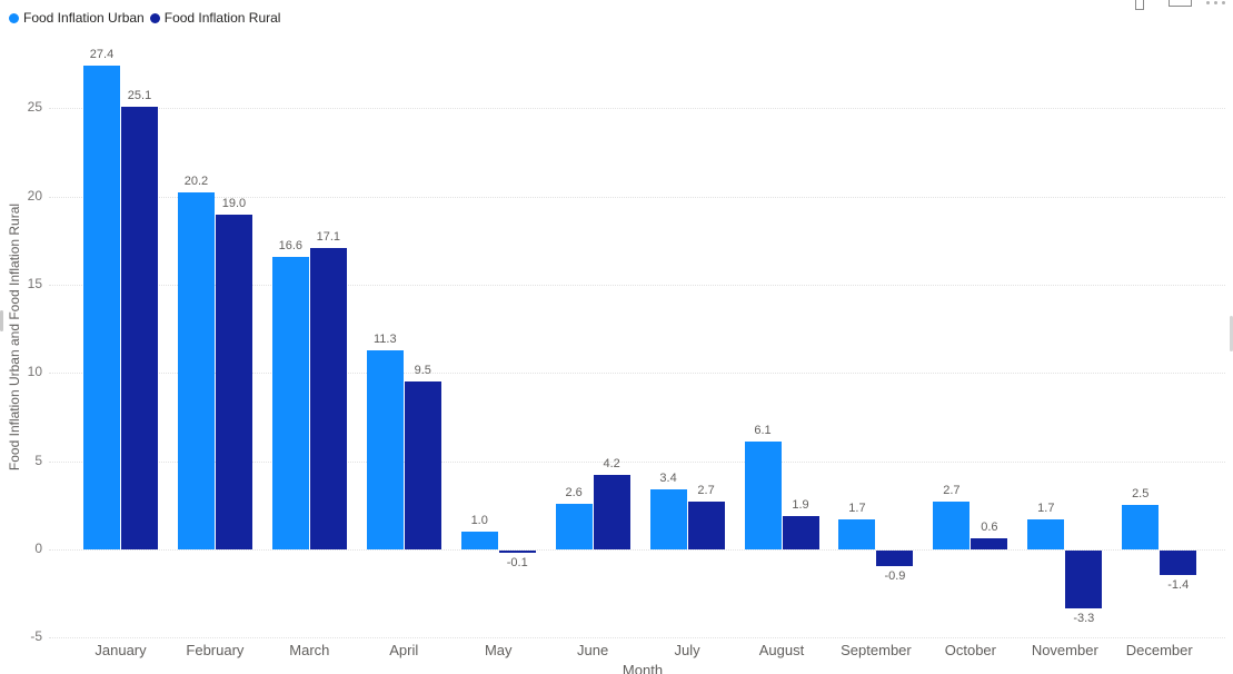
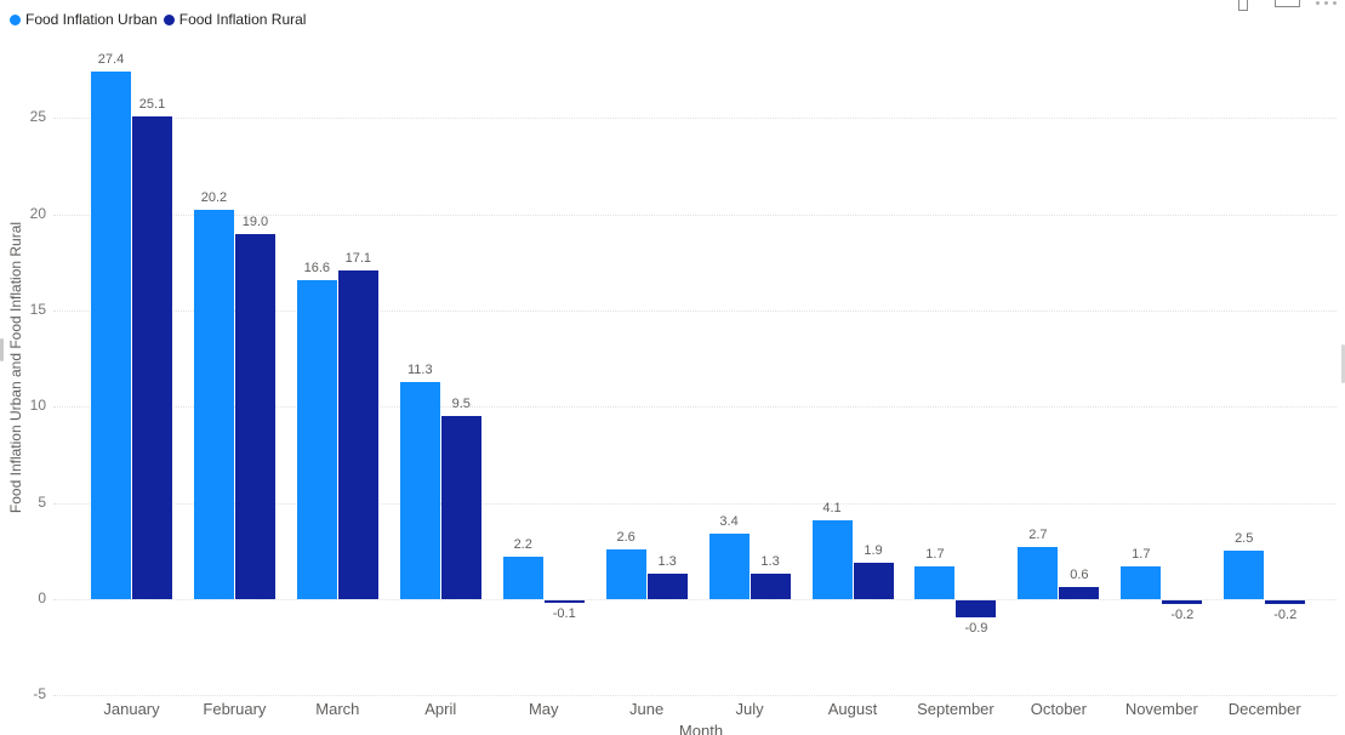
Food Inflation Urban/May: 1.0 -> 2.2
Food Inflation Rural/June: 4.2 -> 1.3
Food Inflation Rural/July: 2.7 -> 1.3
Food Inflation Urban/August: 6.1 -> 4.1
Food Inflation Rural/November: -3.3 -> -0.2
Food Inflation Rural/December: -1.4 -> -0.2
